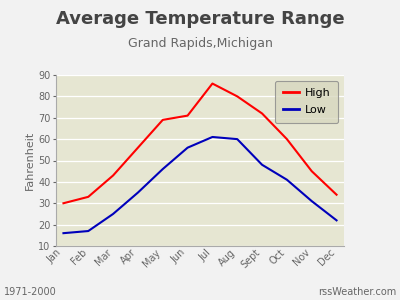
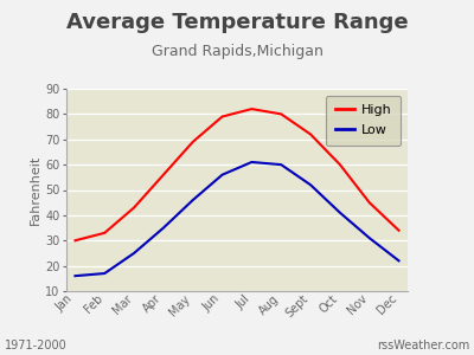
High/Jun: 71 -> 79
High/Jul: 86 -> 82
Low/Sept: 48 -> 52
